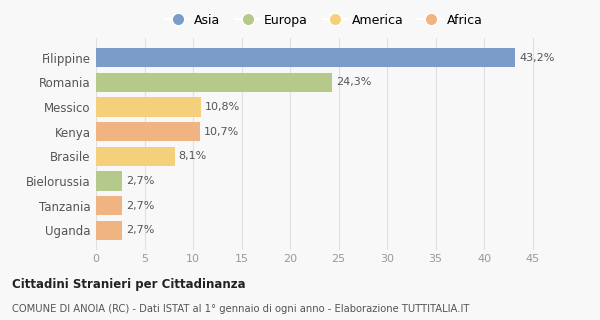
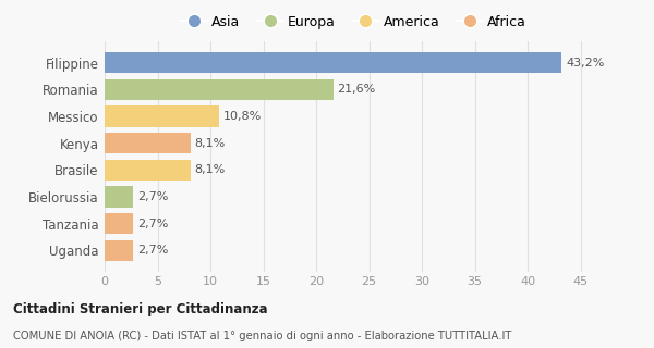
Romania: 24,3% -> 21,6%
Kenya: 10,7% -> 8,1%
